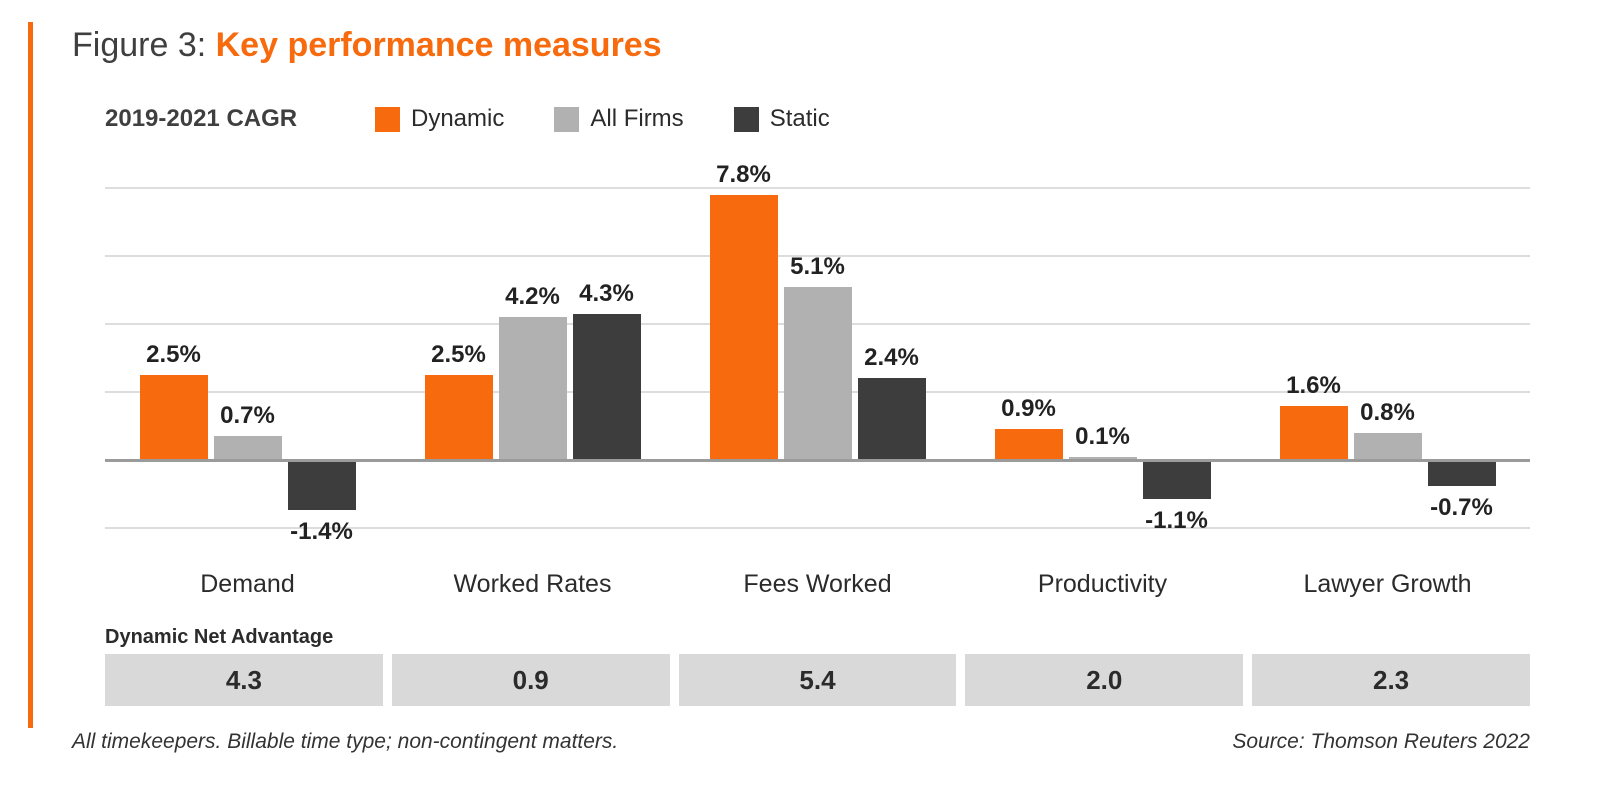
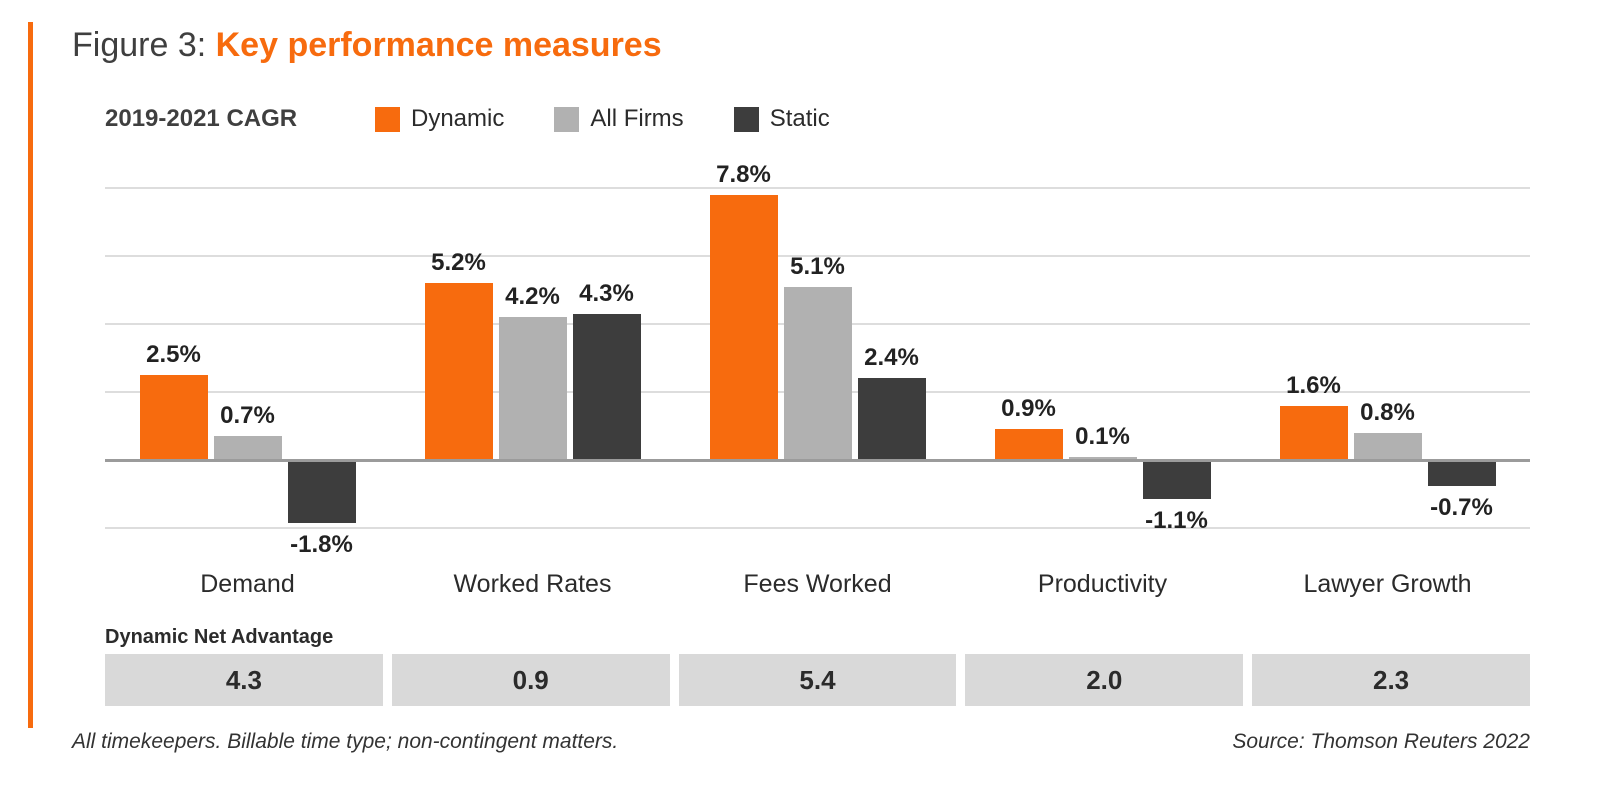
Static/Demand: -1.4% -> -1.8%
Dynamic/Worked Rates: 2.5% -> 5.2%
